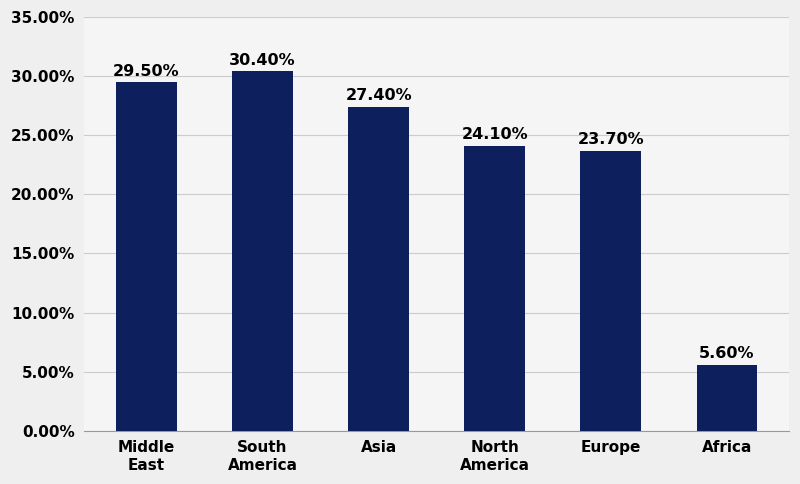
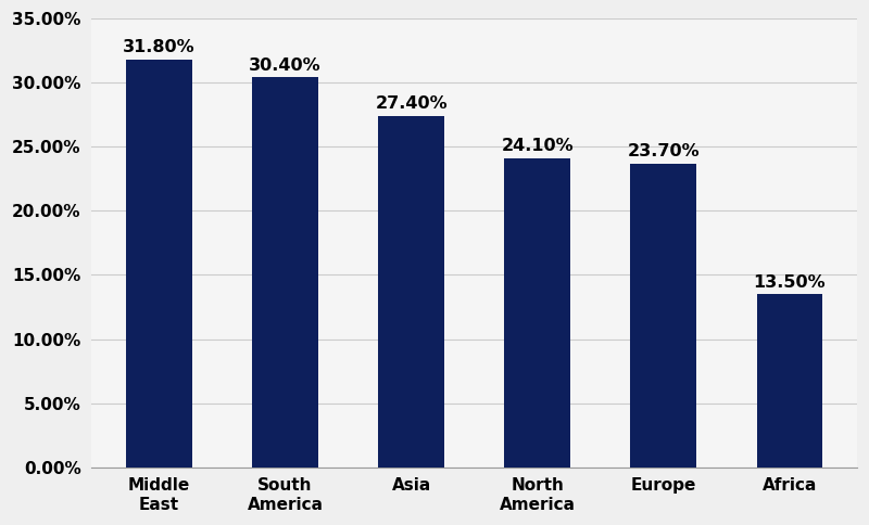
Middle East: 29.50% -> 31.80%
Africa: 5.60% -> 13.50%
